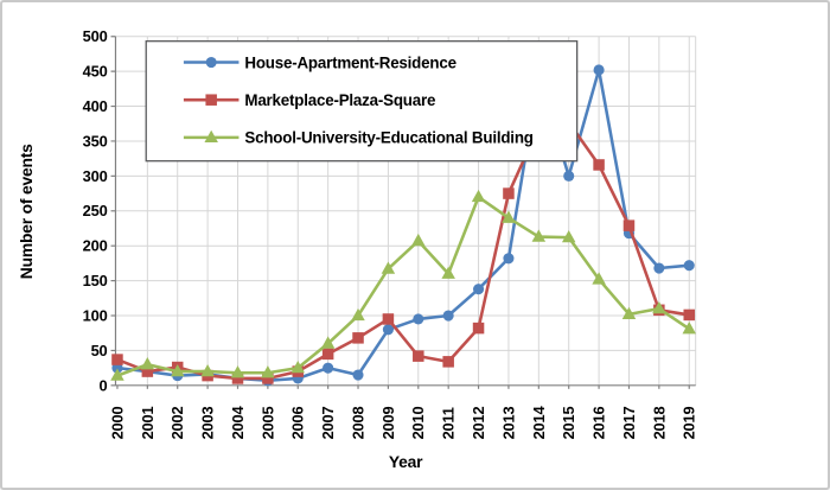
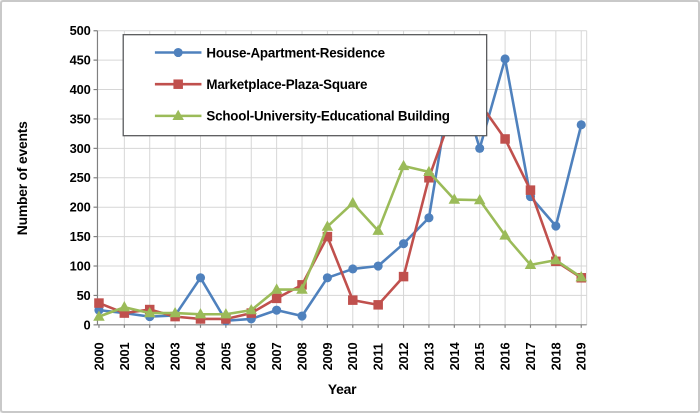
House-Apartment-Residence/2004: 10 -> 80
School-University-Educational Building/2008: 100 -> 60
Marketplace-Plaza-Square/2009: 100 -> 150
Marketplace-Plaza-Square/2013: 280 -> 250
School-University-Educational Building/2013: 240 -> 260
House-Apartment-Residence/2019: 170 -> 340
Marketplace-Plaza-Square/2019: 100 -> 80
